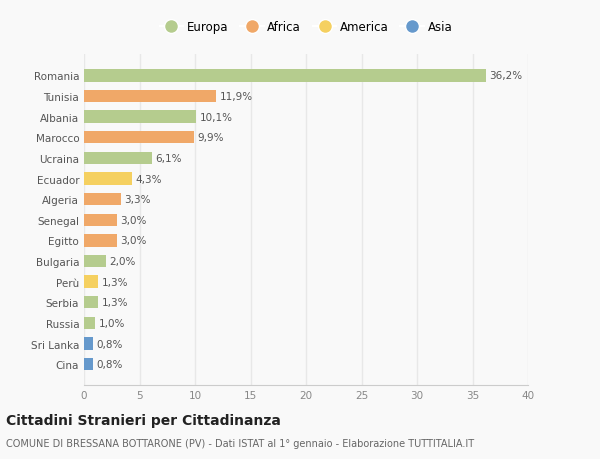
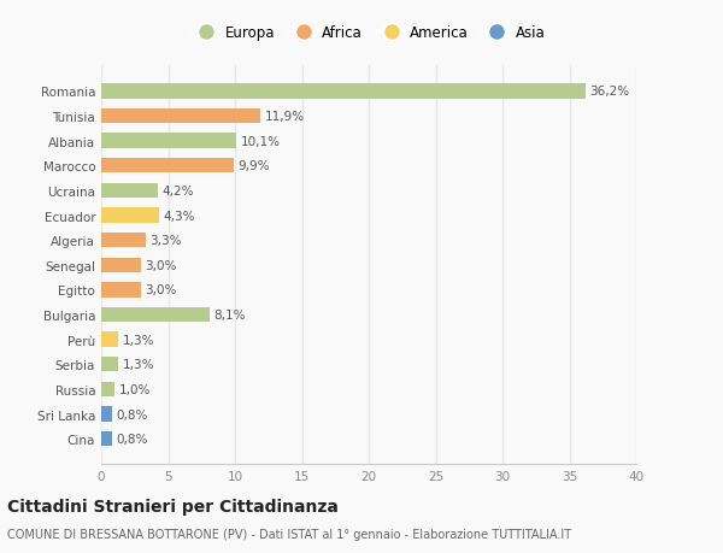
Ucraina: 6,1% -> 4,2%
Bulgaria: 2,0% -> 8,1%
